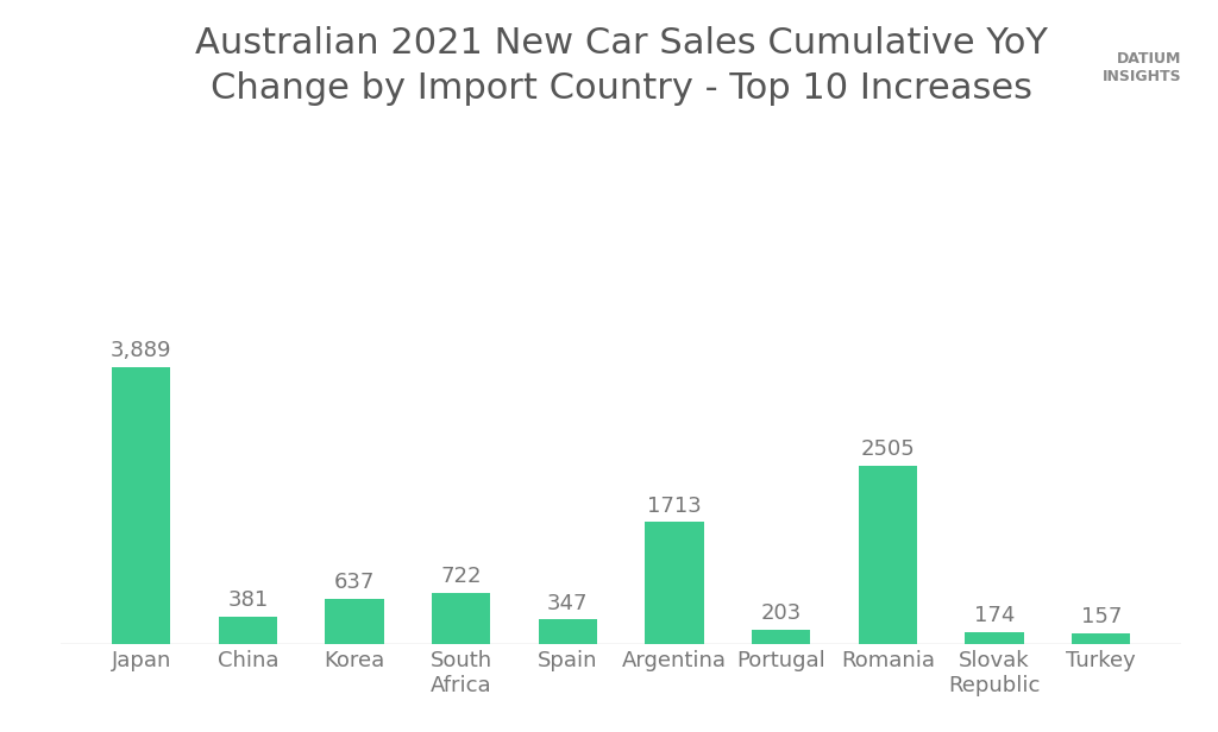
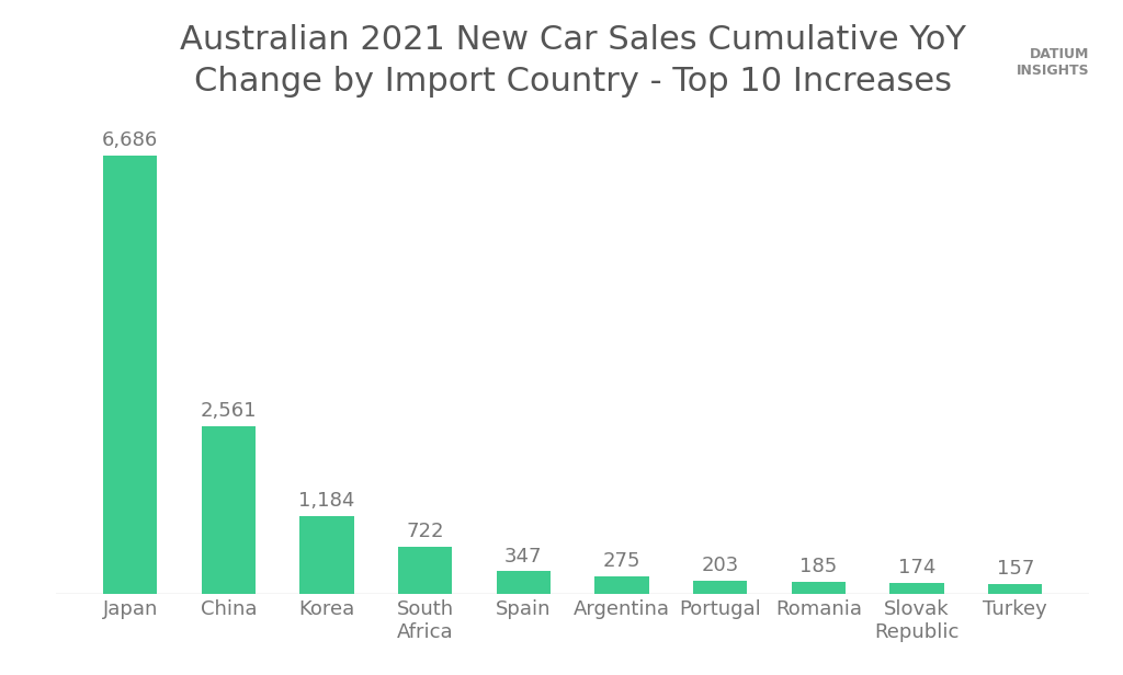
Japan: 3,889 -> 6,686
China: 381 -> 2,561
Korea: 637 -> 1,184
Argentina: 1713 -> 275
Romania: 2505 -> 185
